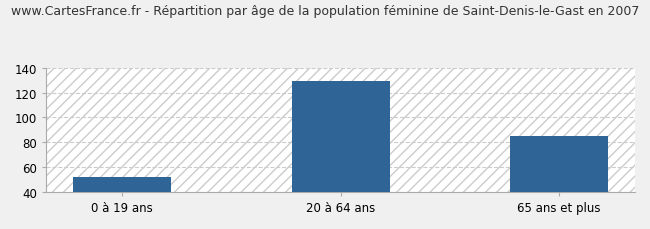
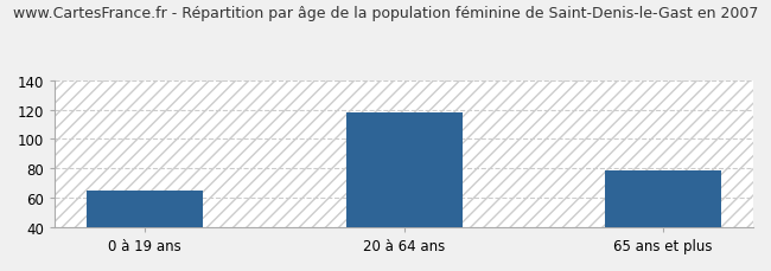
0 à 19 ans: 52 -> 65
20 à 64 ans: 129 -> 118
65 ans et plus: 85 -> 79
